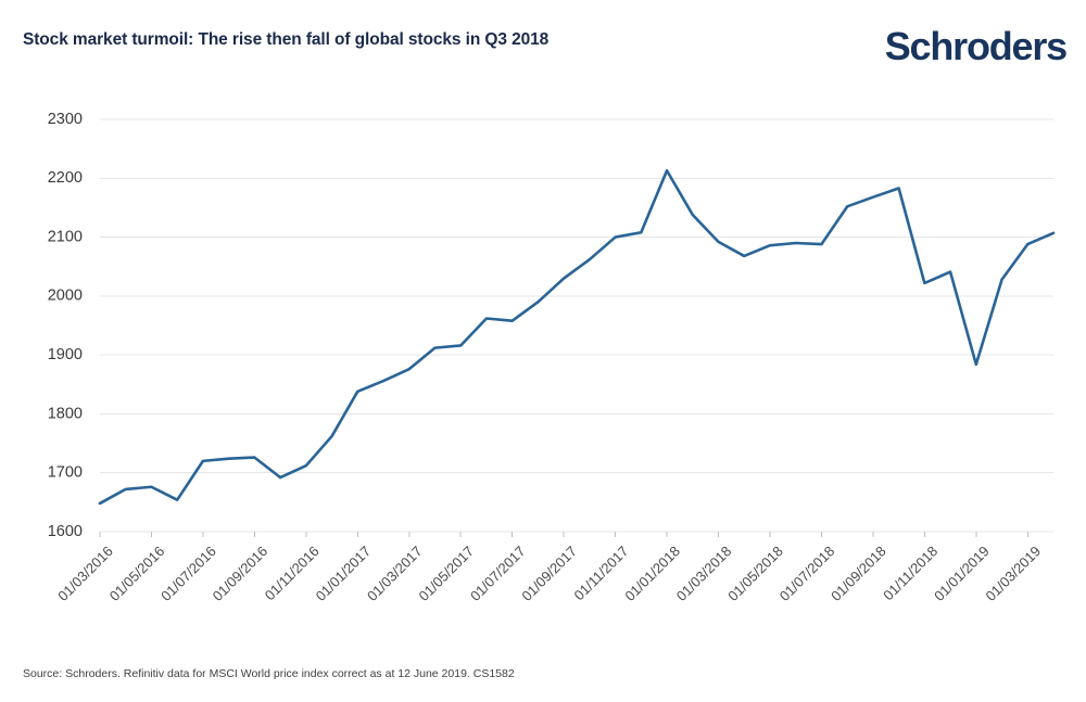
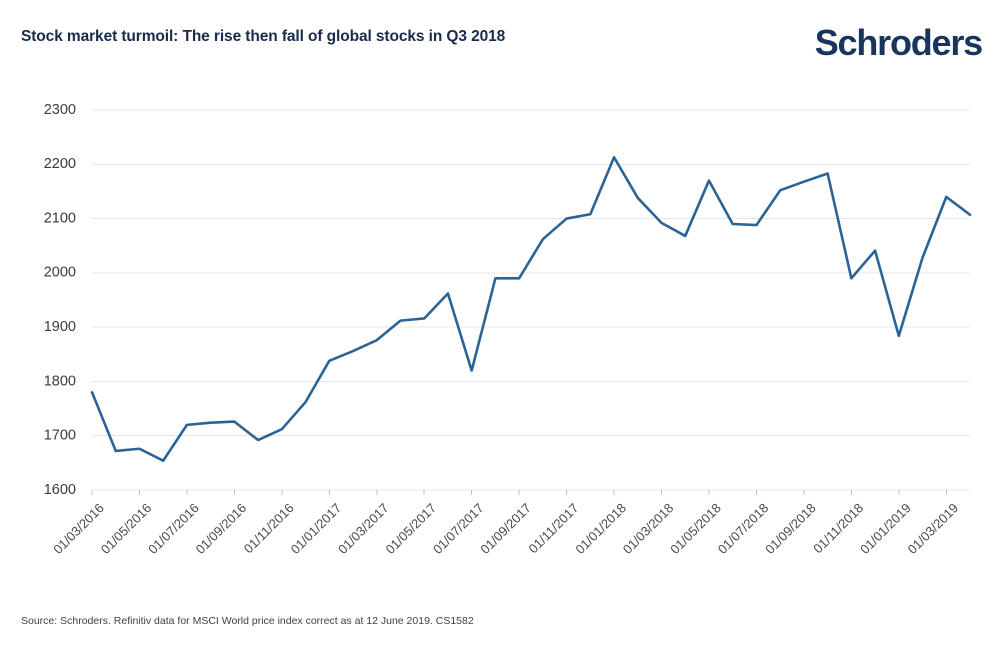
01/03/2016: 1650 -> 1780
01/07/2017: 1960 -> 1820
01/09/2017: 2030 -> 1990
01/05/2018: 2090 -> 2170
01/11/2018: 2020 -> 1990
01/03/2019: 2090 -> 2140
